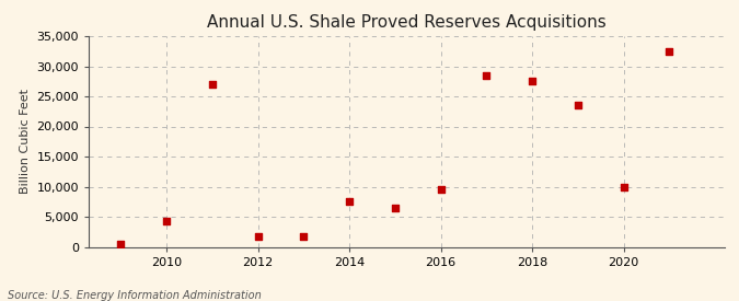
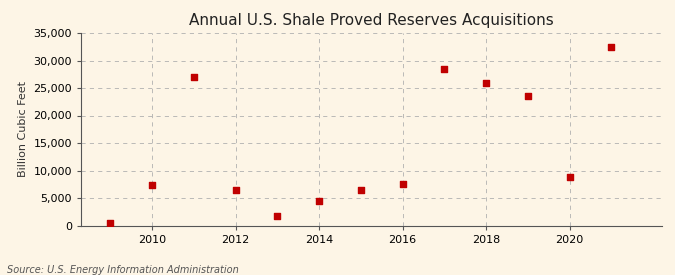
2010: 4,300 -> 7,400
2012: 1,700 -> 6,400
2014: 7,500 -> 4,400
2016: 9,500 -> 7,600
2018: 27,500 -> 26,000
2020: 10,000 -> 8,800
